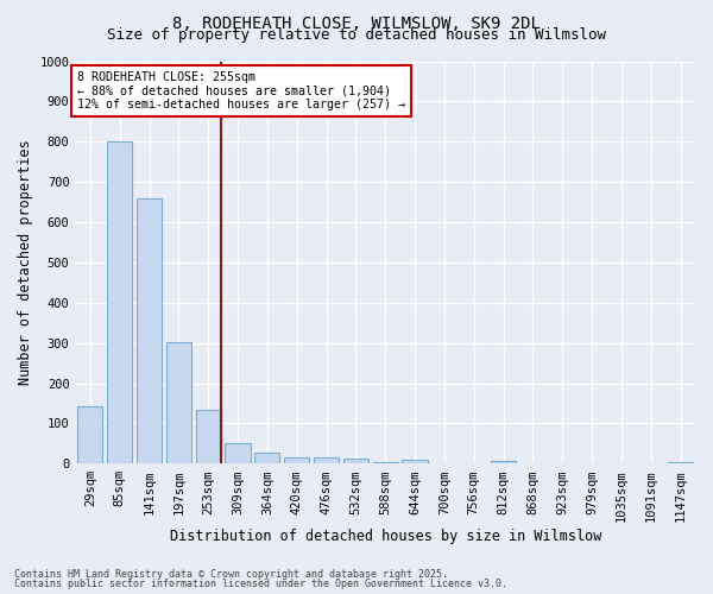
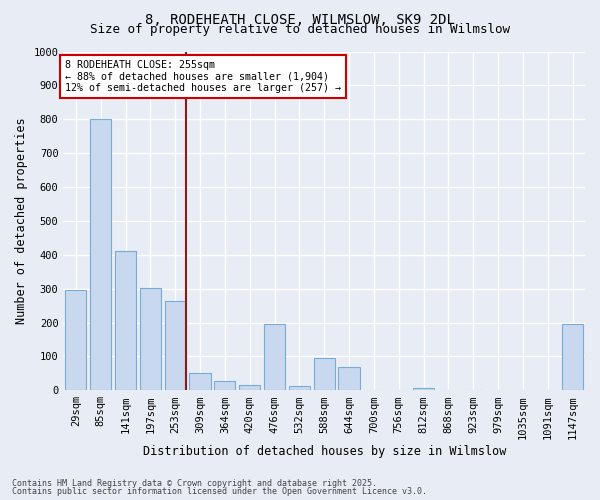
29sqm: 143 -> 295
141sqm: 660 -> 410
253sqm: 135 -> 265
476sqm: 15 -> 195
588sqm: 5 -> 95
644sqm: 10 -> 70
1147sqm: 5 -> 195
